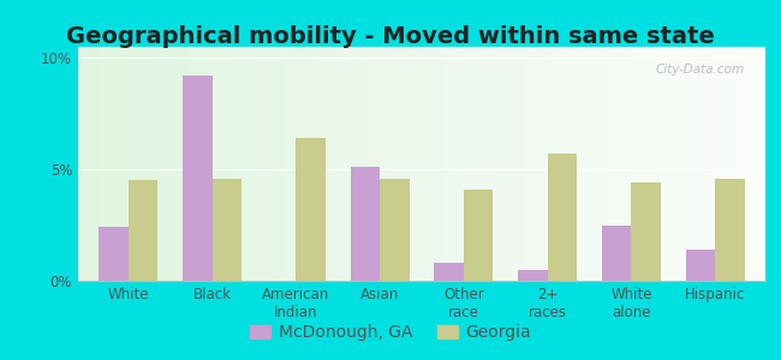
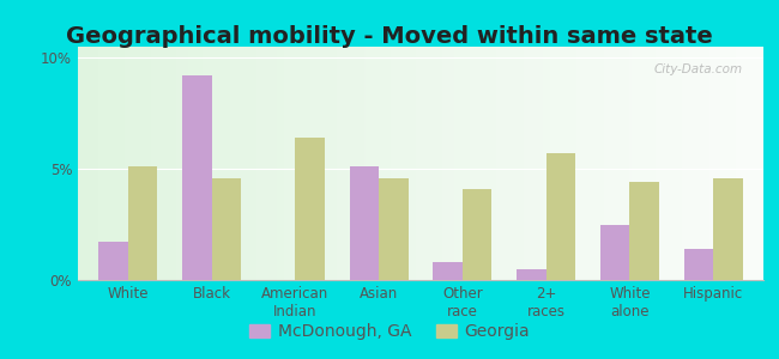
McDonough, GA/White: 2.4% -> 1.7%
Georgia/White: 4.5% -> 5.1%
